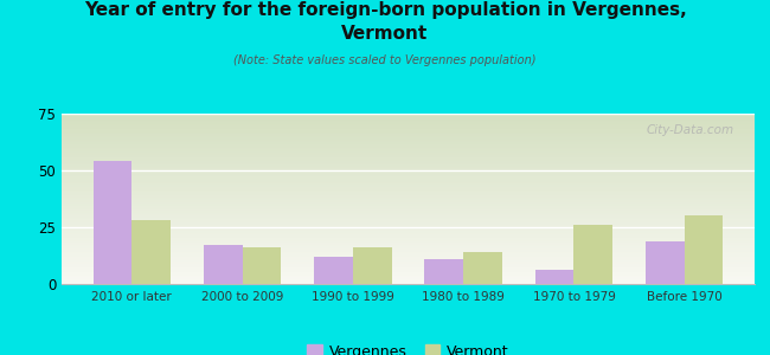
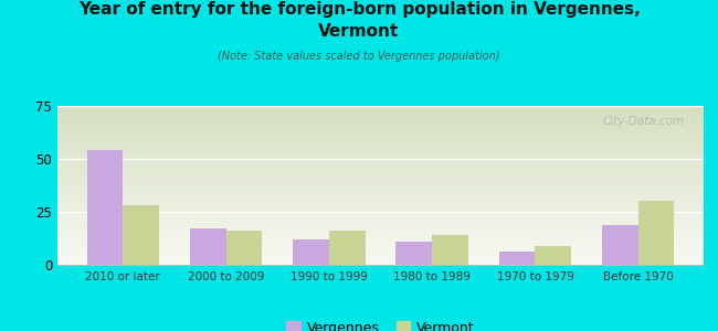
Vermont/1970 to 1979: 26 -> 9
